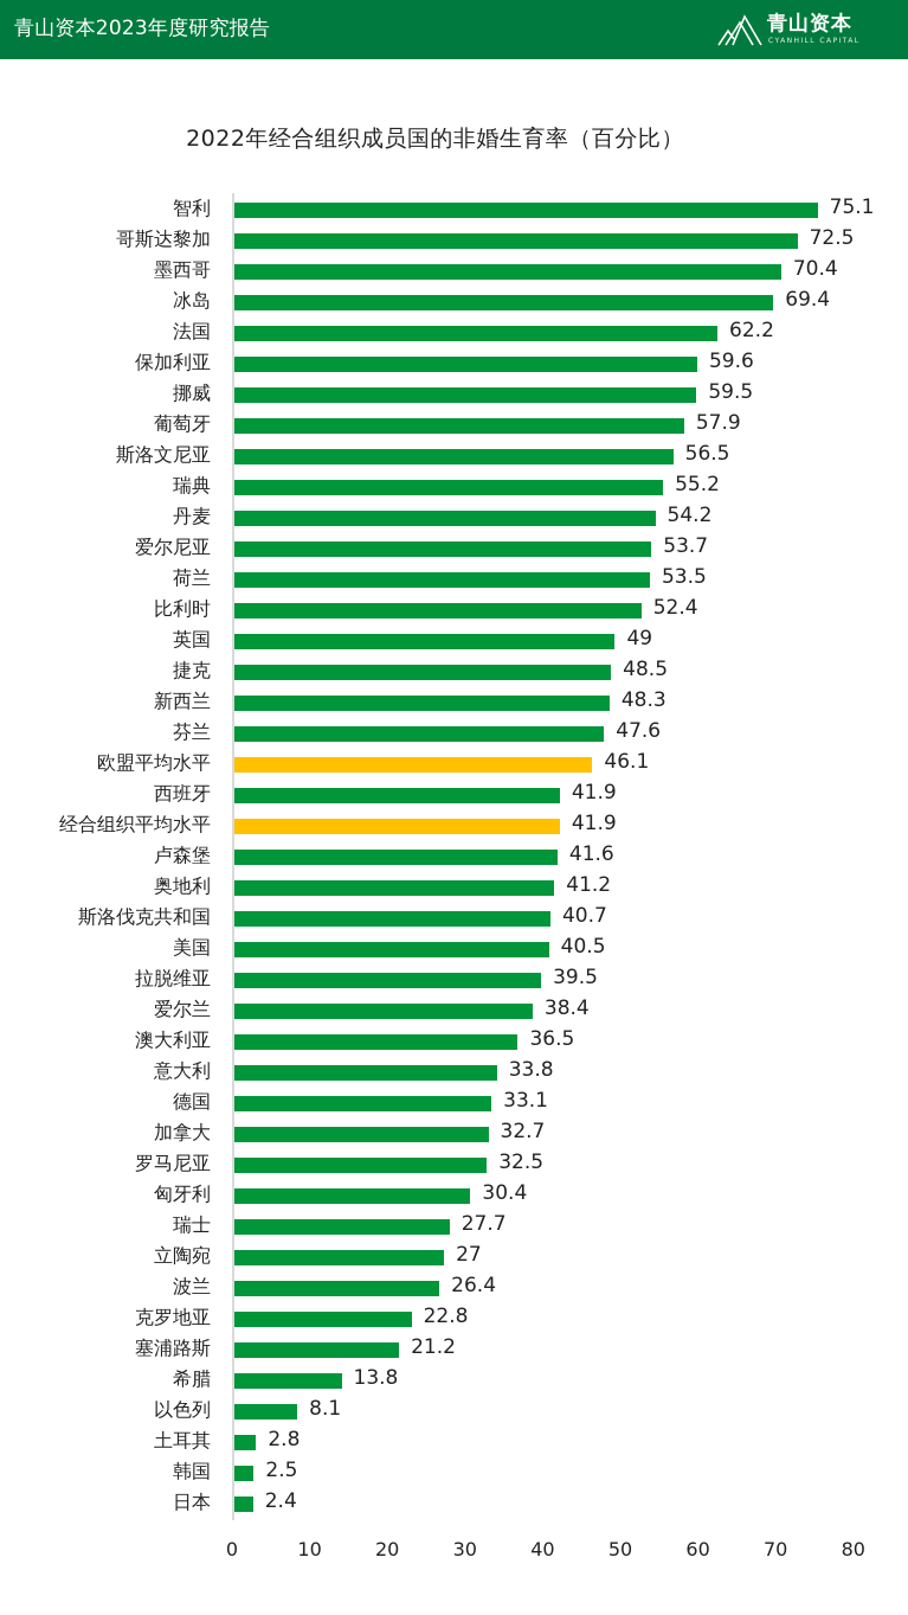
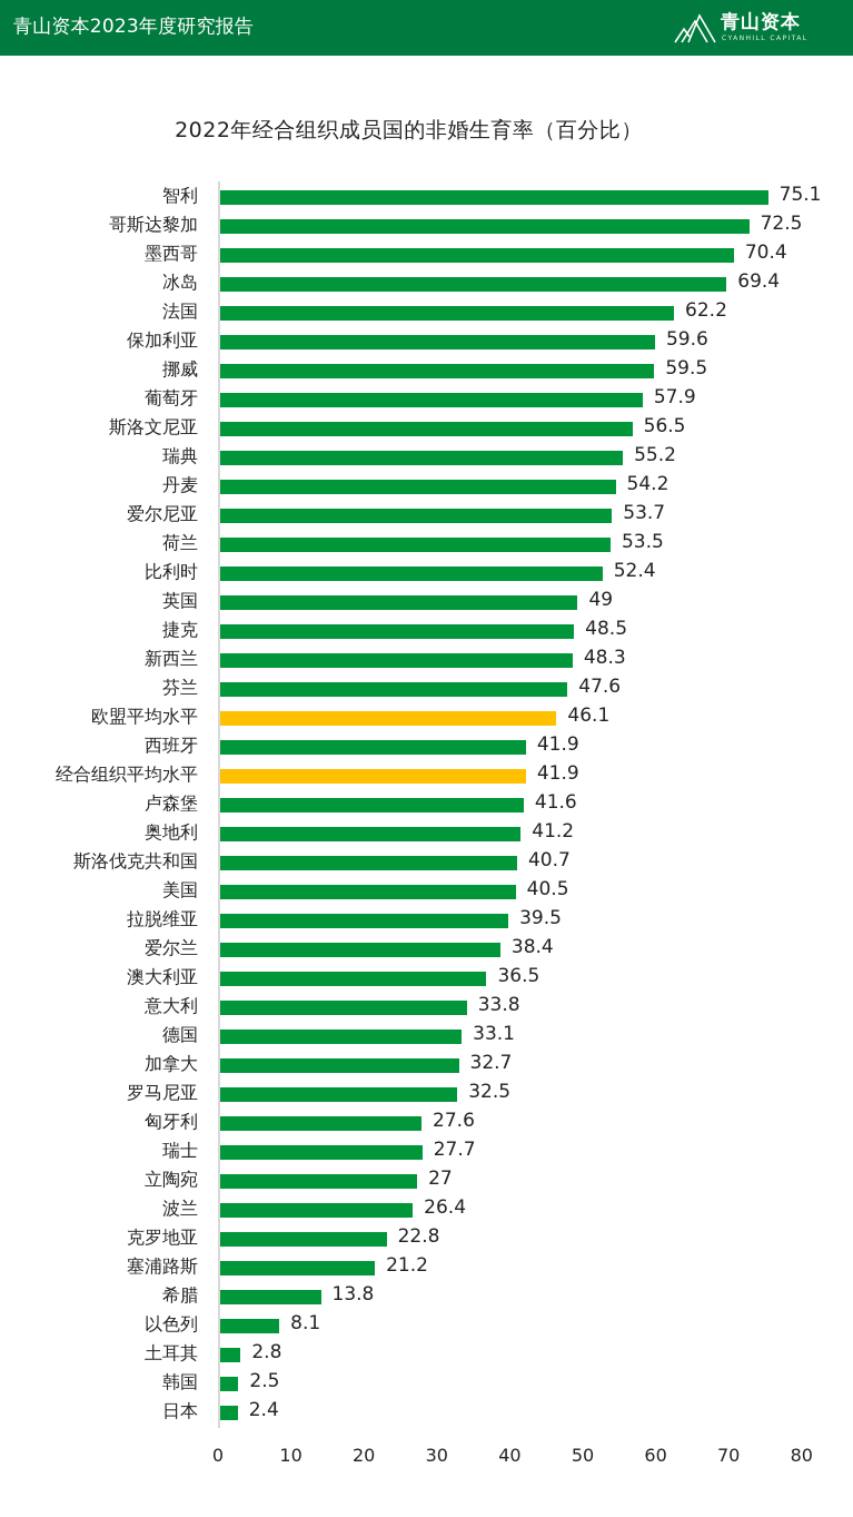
匈牙利: 30.4 -> 27.6
